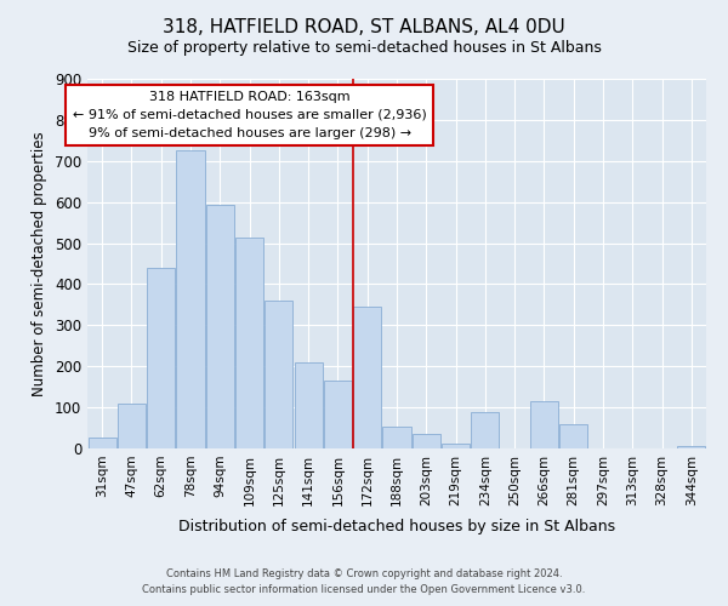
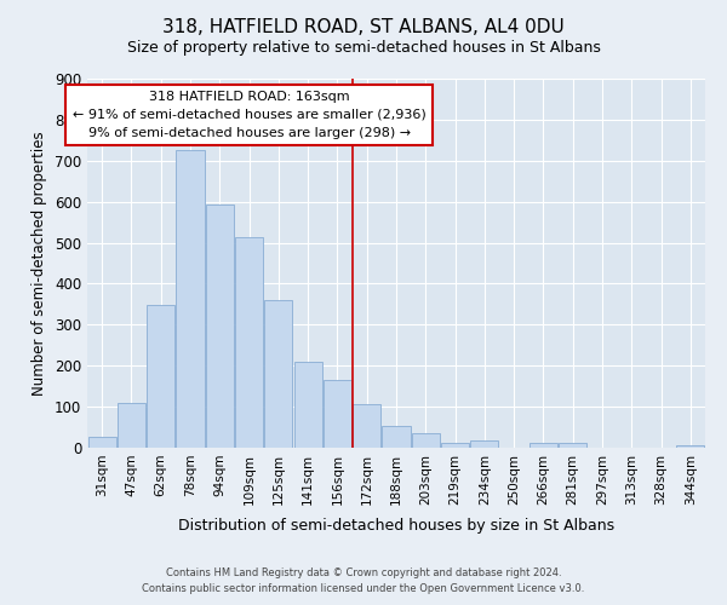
62sqm: 440 -> 349
172sqm: 345 -> 105
234sqm: 90 -> 17
266sqm: 115 -> 12
281sqm: 60 -> 13
